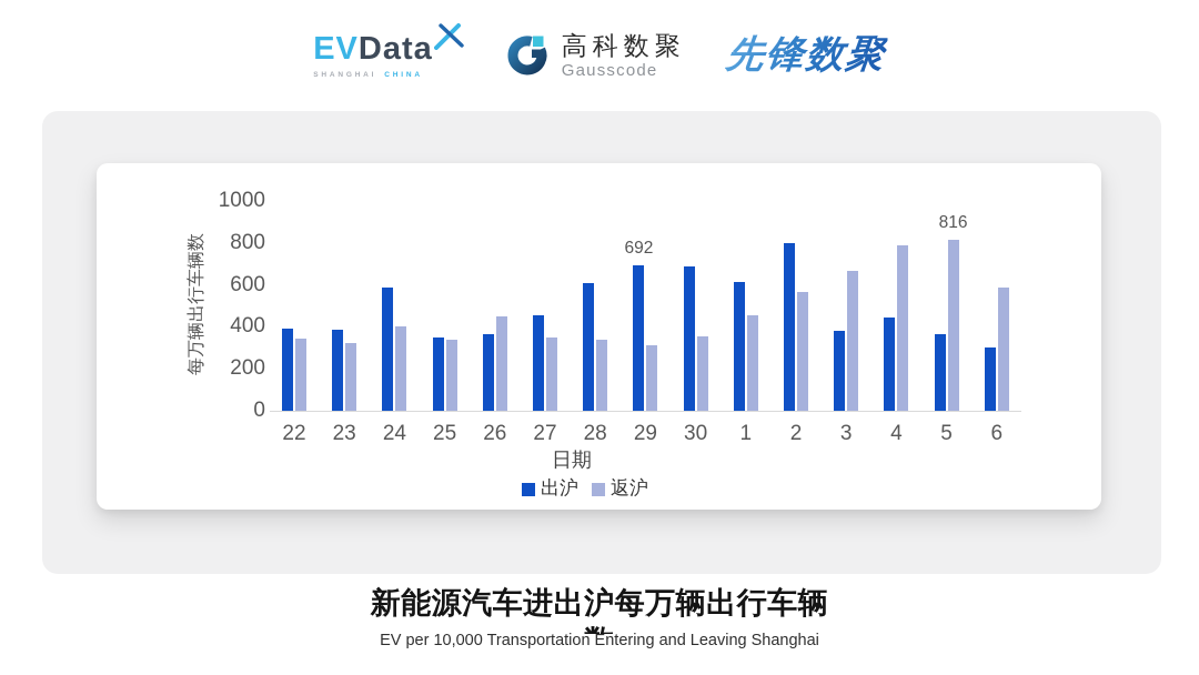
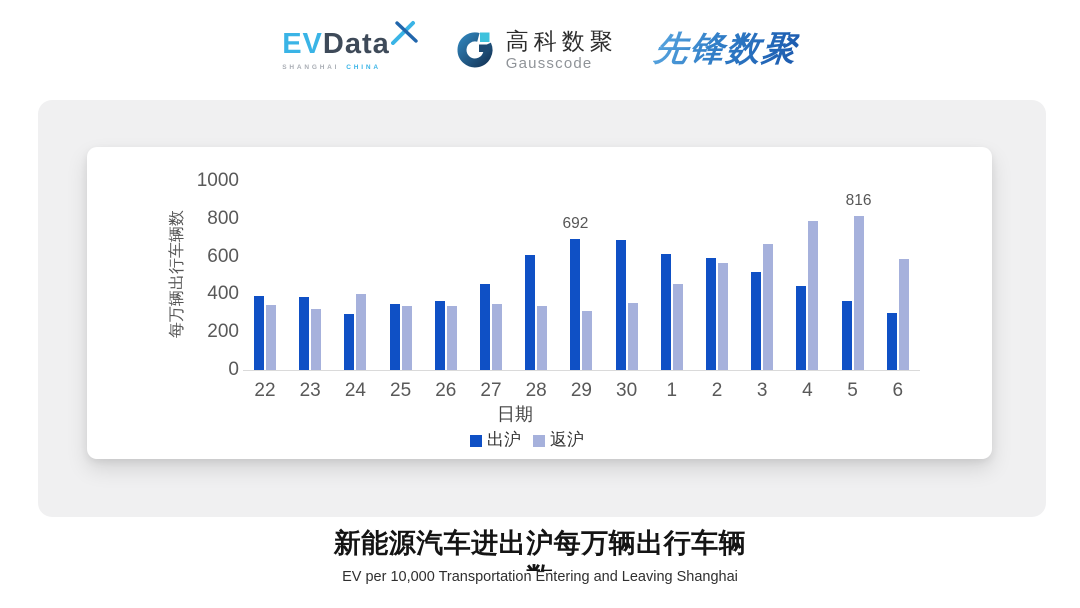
出沪/24: 590 -> 300
返沪/26: 450 -> 340
出沪/2: 800 -> 590
出沪/3: 380 -> 520
